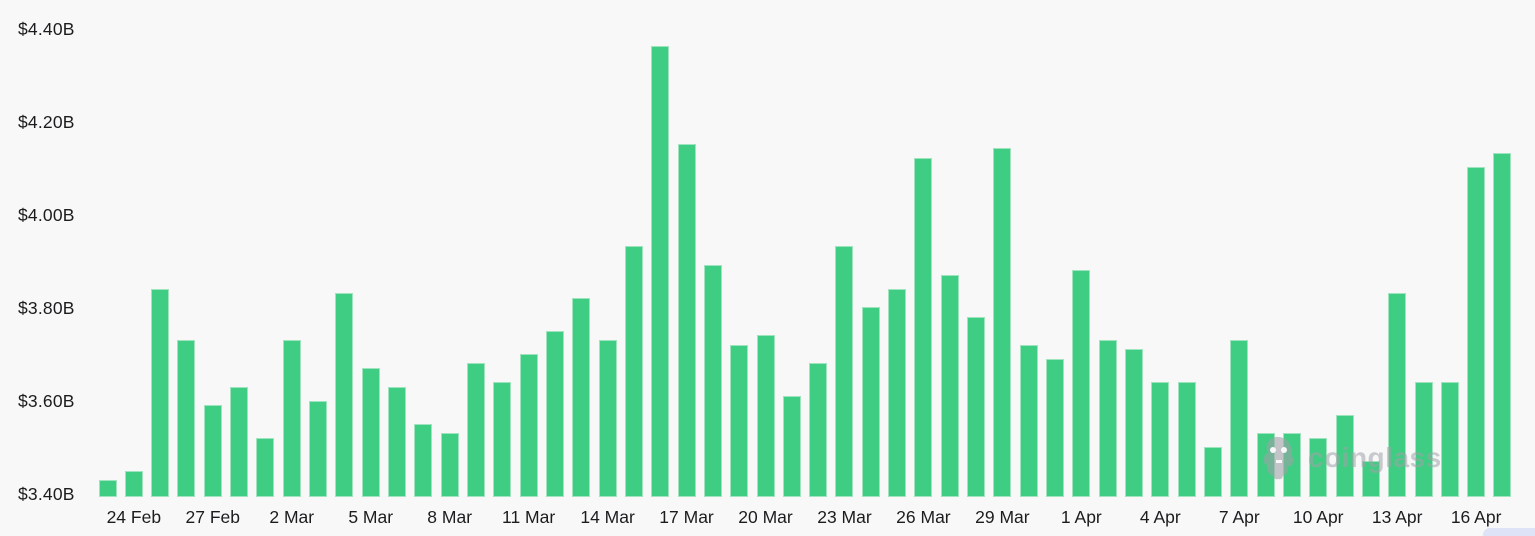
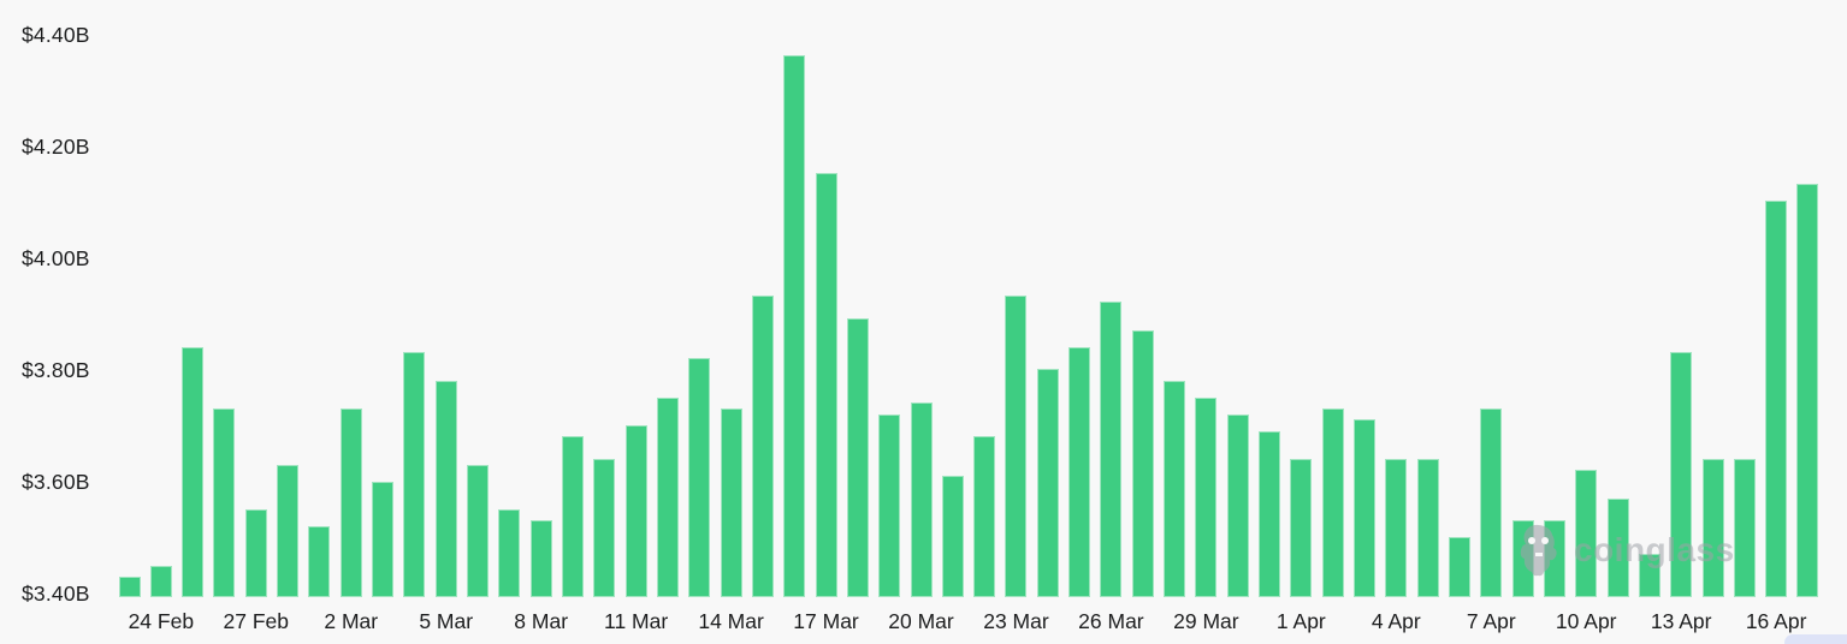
27 Feb: $3.59B -> $3.55B
5 Mar: $3.67B -> $3.78B
26 Mar: $4.12B -> $3.92B
29 Mar: $4.14B -> $3.75B
1 Apr: $3.88B -> $3.64B
10 Apr: $3.52B -> $3.62B
